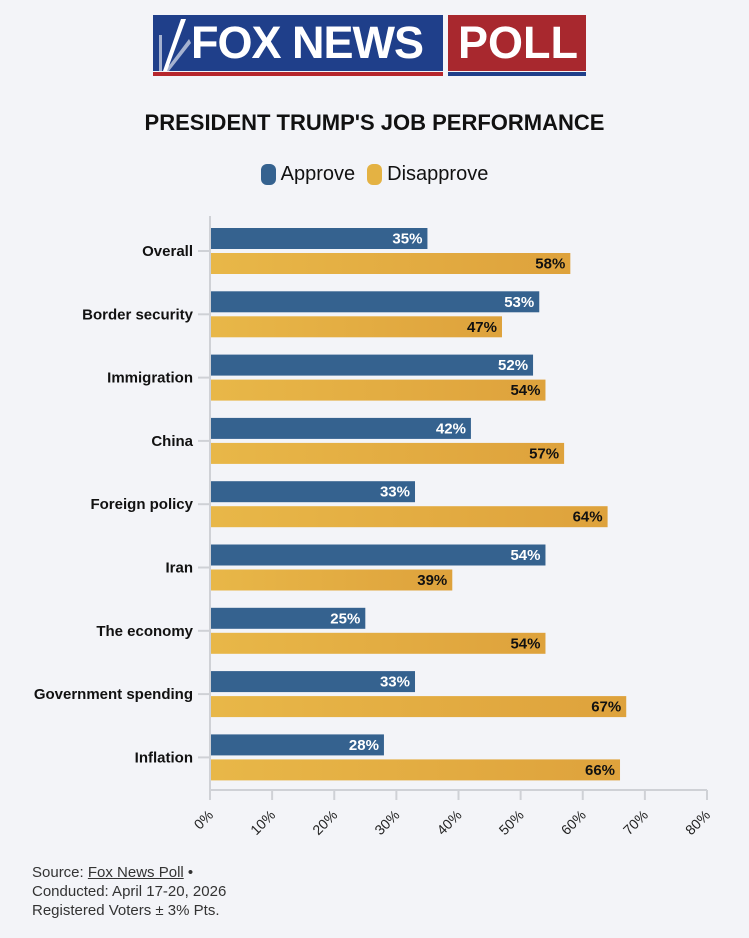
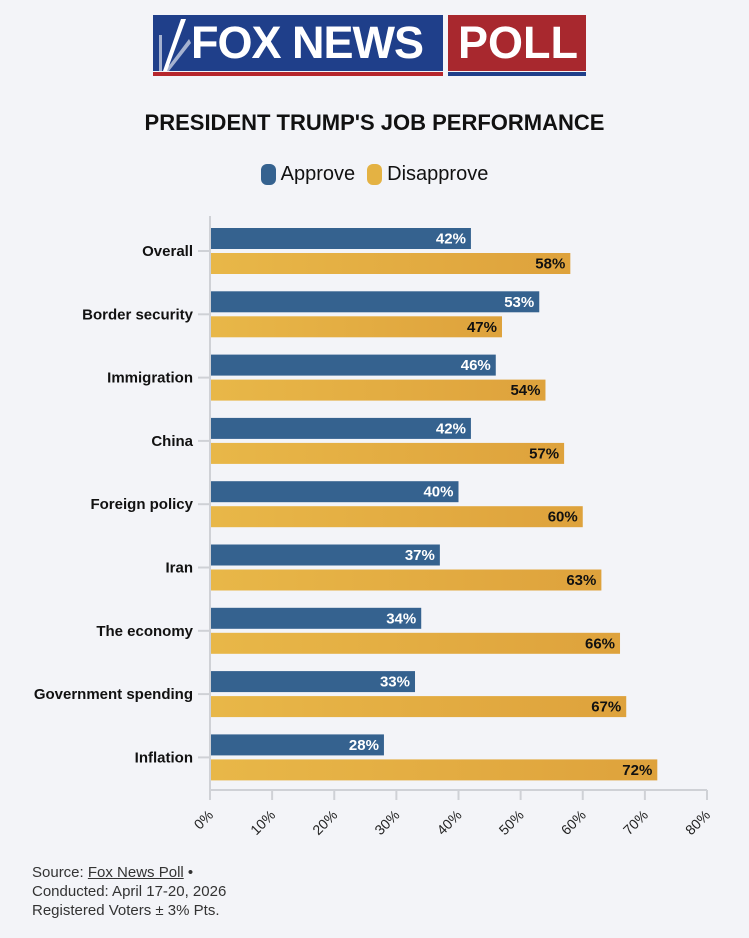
Approve/Overall: 35% -> 42%
Approve/Immigration: 52% -> 46%
Approve/Foreign policy: 33% -> 40%
Disapprove/Foreign policy: 64% -> 60%
Approve/Iran: 54% -> 37%
Disapprove/Iran: 39% -> 63%
Approve/The economy: 25% -> 34%
Disapprove/The economy: 54% -> 66%
Disapprove/Inflation: 66% -> 72%
